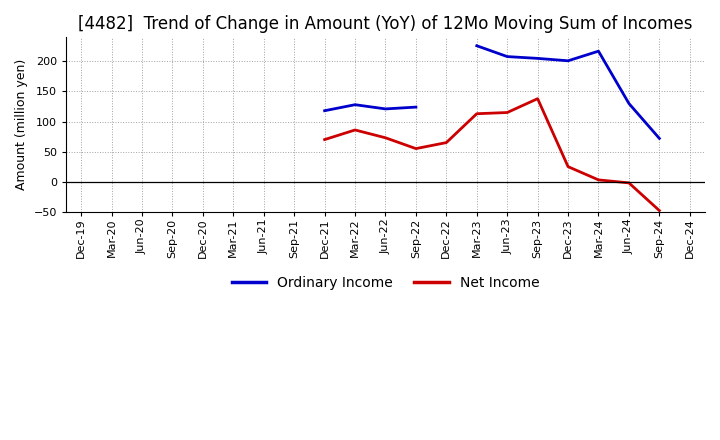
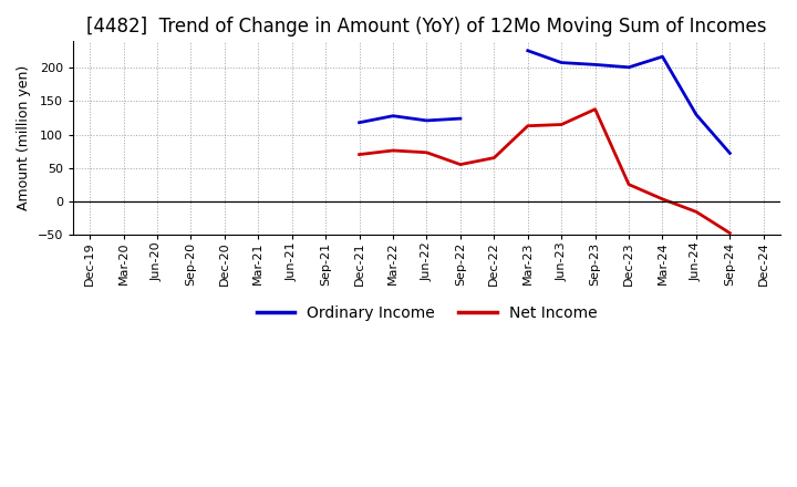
Net Income/Mar-22: 86 -> 76
Net Income/Jun-24: -2 -> -16
